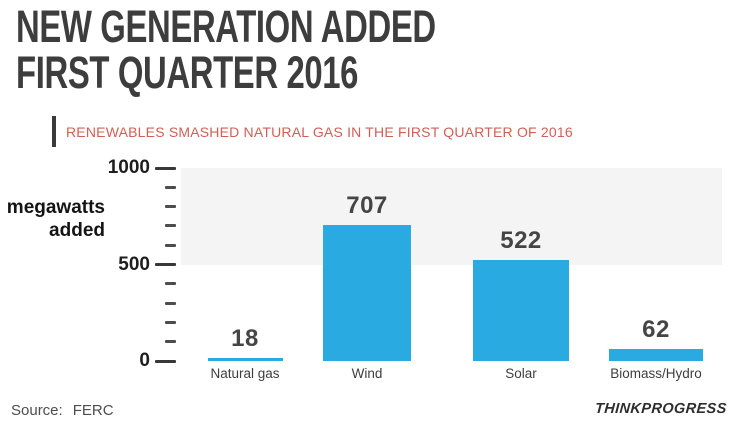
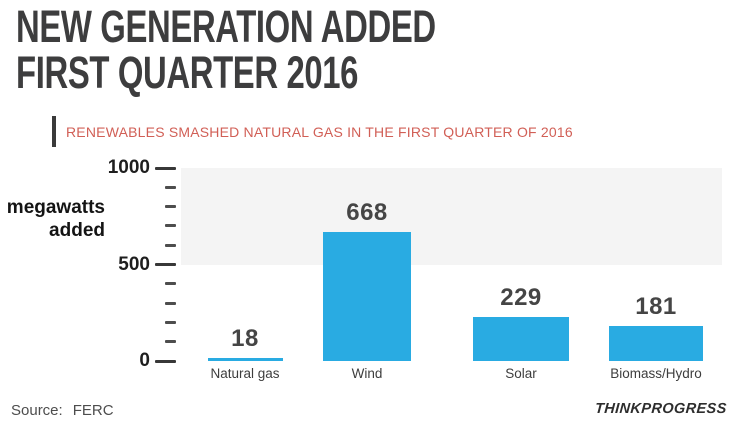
Wind: 707 -> 668
Solar: 522 -> 229
Biomass/Hydro: 62 -> 181
